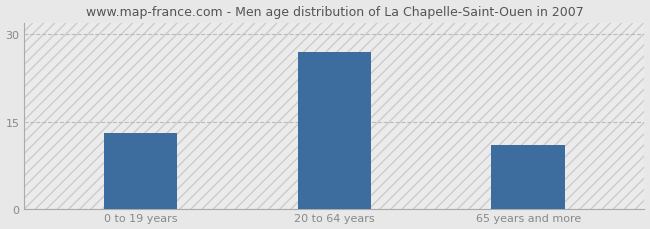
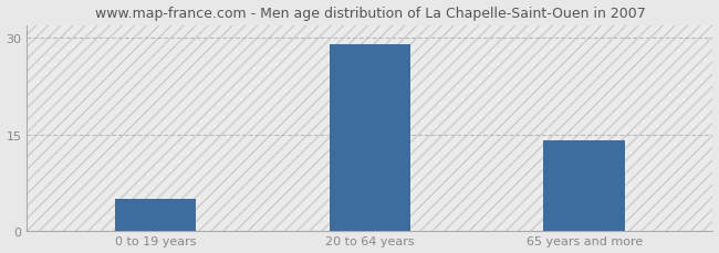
0 to 19 years: 13 -> 5
20 to 64 years: 27 -> 29
65 years and more: 11 -> 14
